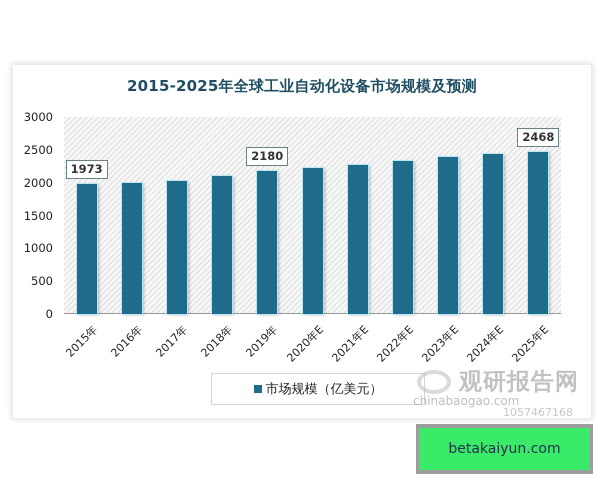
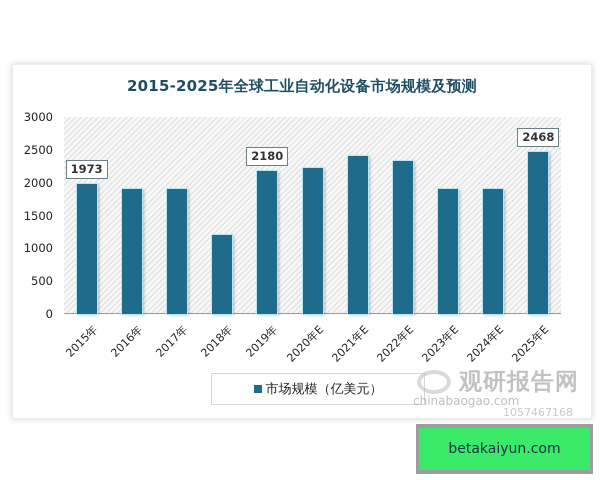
2016年: 2000 -> 1900
2017年: 2000 -> 1900
2018年: 2100 -> 1200
2021年E: 2300 -> 2400
2023年E: 2400 -> 1900
2024年E: 2400 -> 1900
